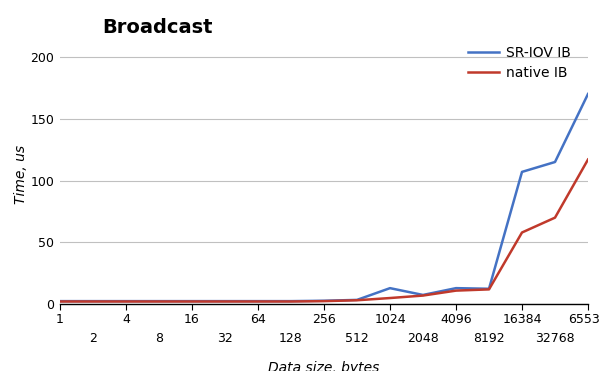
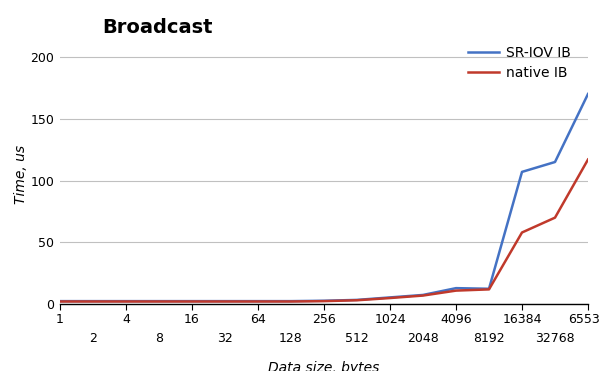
SR-IOV IB/1024: 13 -> 6
